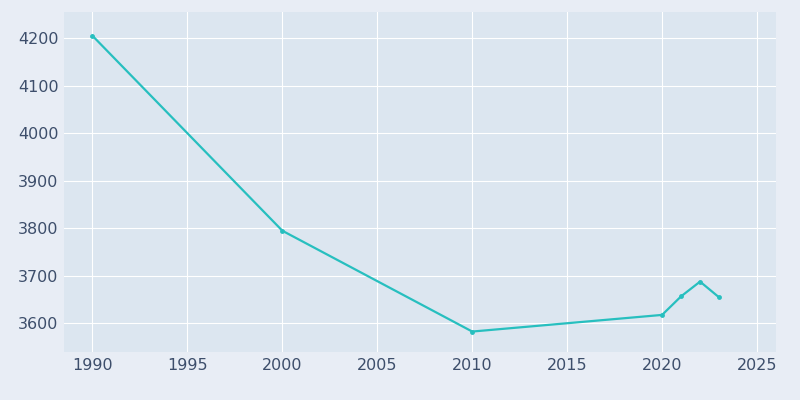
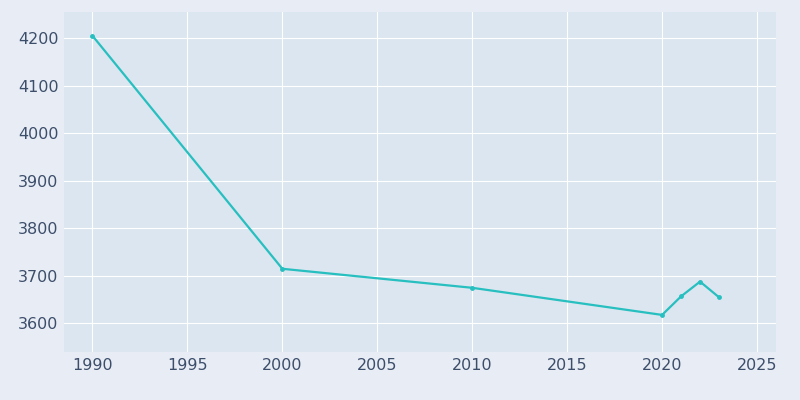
2000: 3795 -> 3715
2010: 3583 -> 3675
